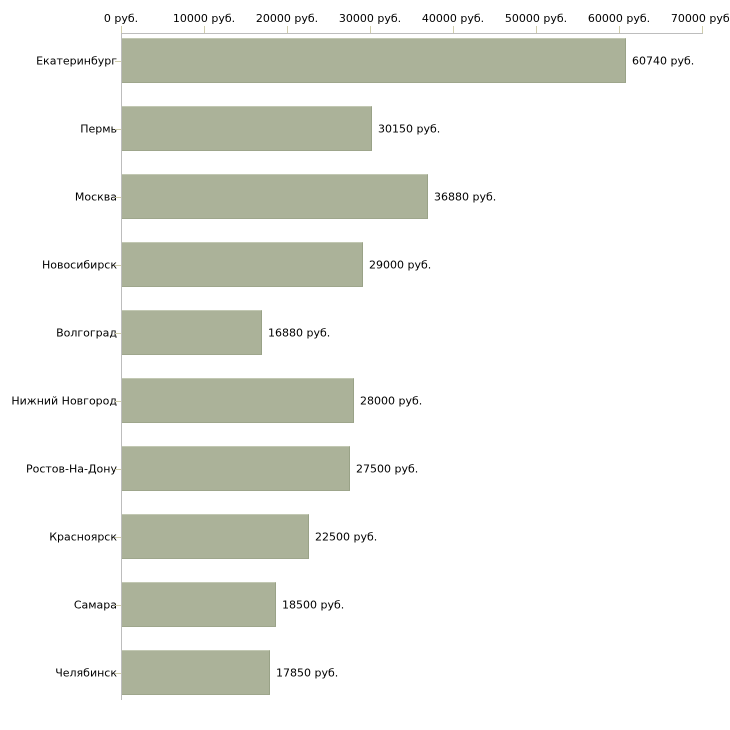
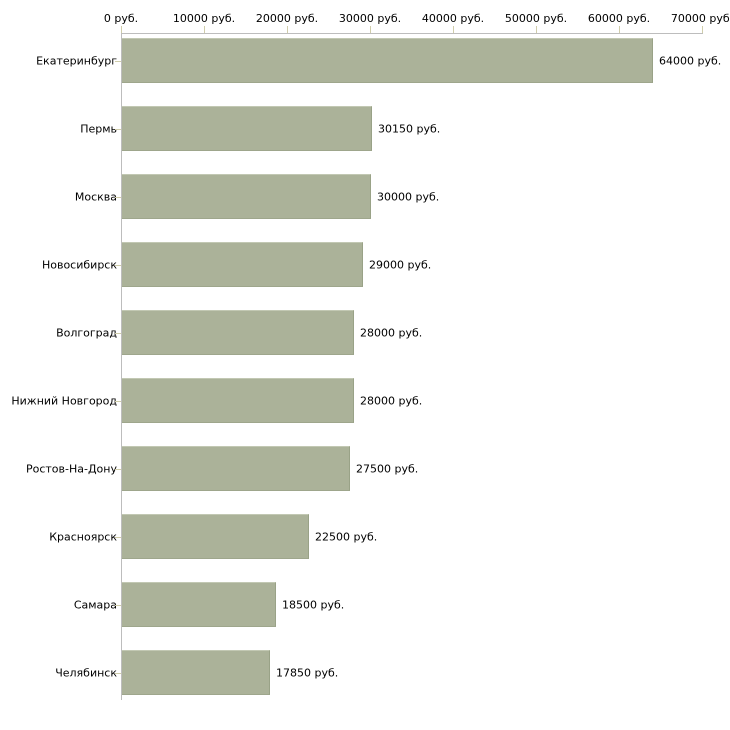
Екатеринбург: 60740 -> 64000
Москва: 36880 -> 30000
Волгоград: 16880 -> 28000
